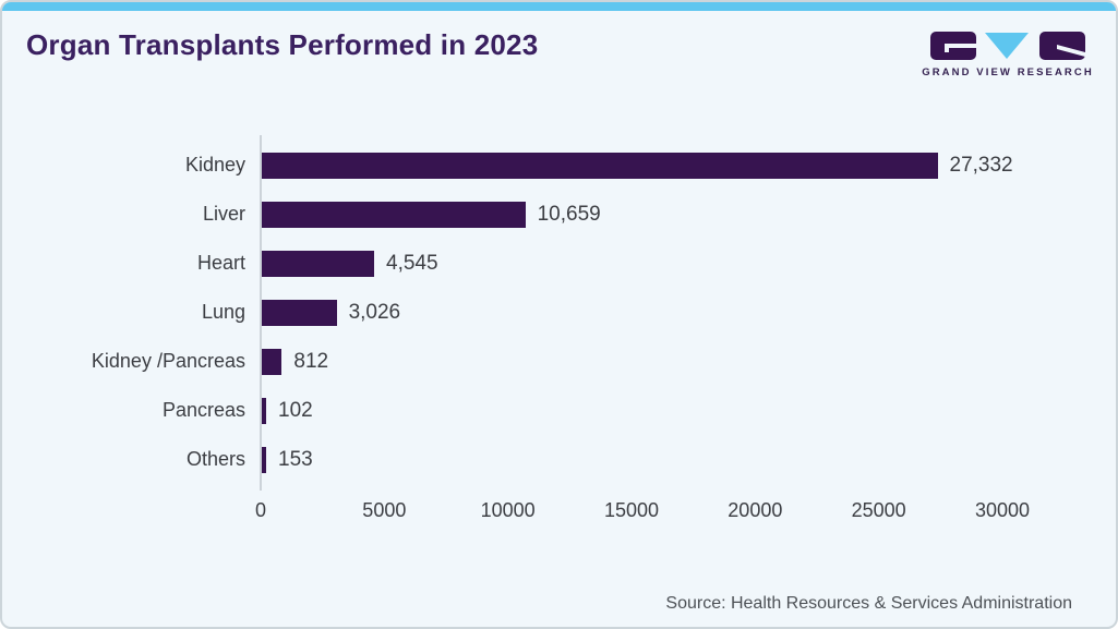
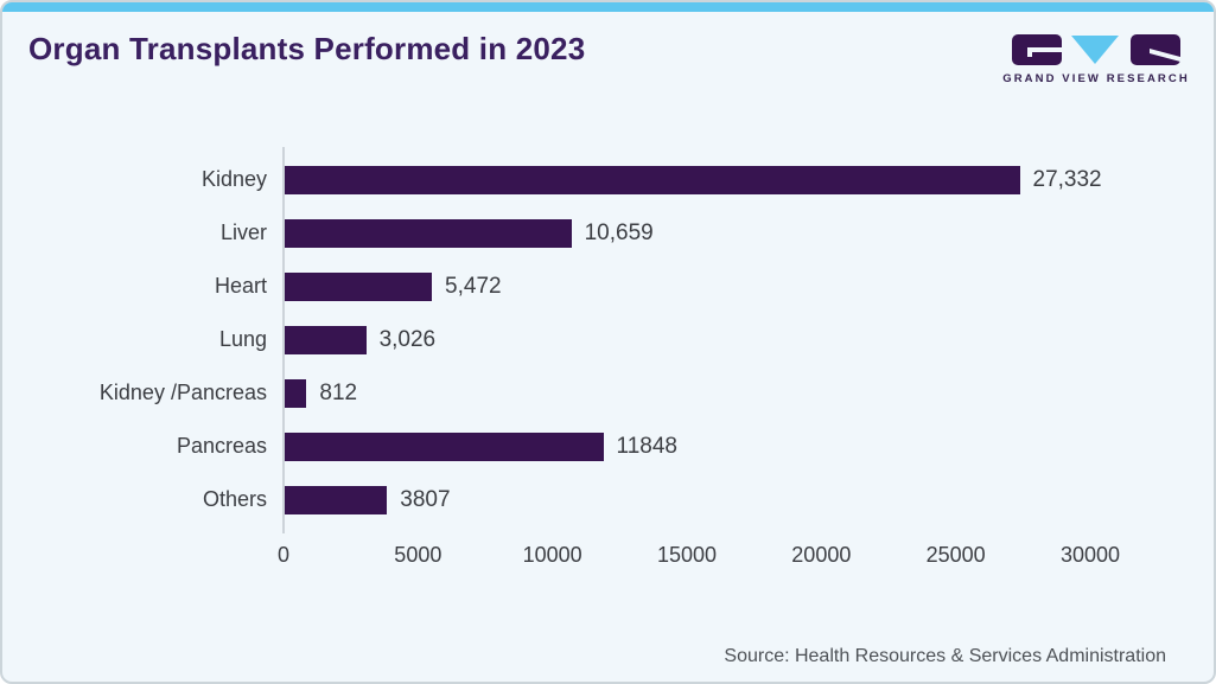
Heart: 4,545 -> 5,472
Pancreas: 102 -> 11848
Others: 153 -> 3807
